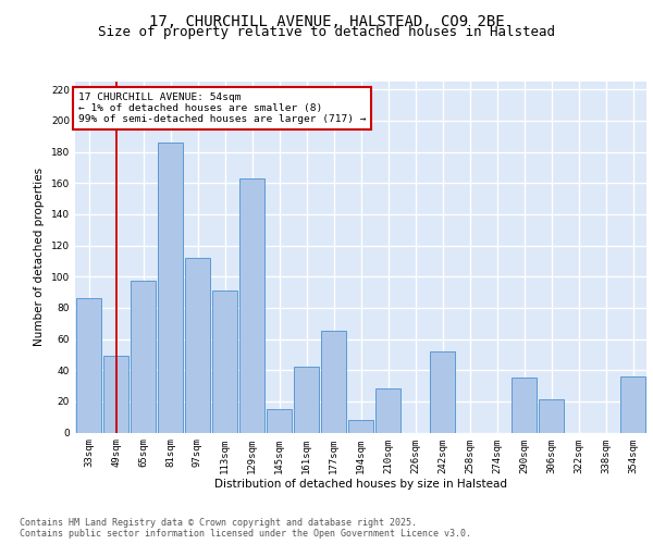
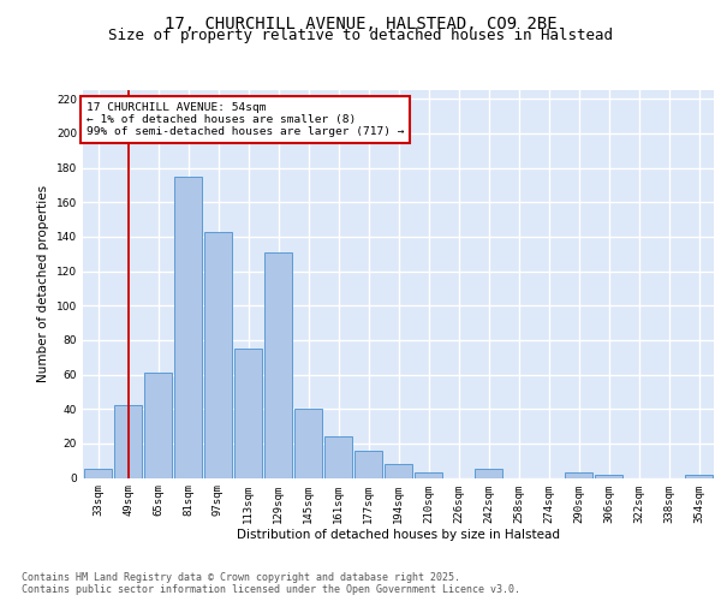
33sqm: 86 -> 5
49sqm: 49 -> 42
65sqm: 97 -> 61
81sqm: 186 -> 175
97sqm: 112 -> 143
113sqm: 91 -> 75
129sqm: 163 -> 131
145sqm: 15 -> 40
161sqm: 42 -> 24
177sqm: 65 -> 16
210sqm: 28 -> 3
242sqm: 52 -> 5
290sqm: 35 -> 3
306sqm: 21 -> 2
354sqm: 36 -> 2
